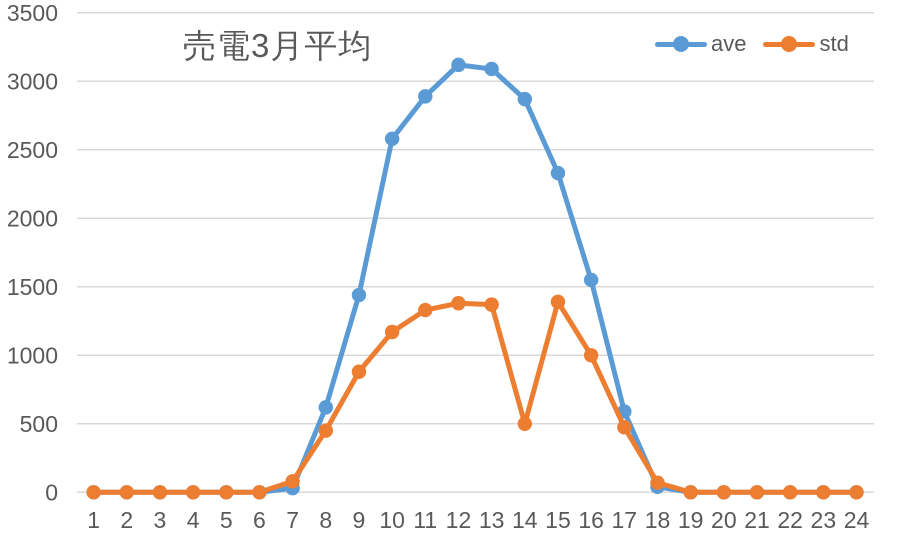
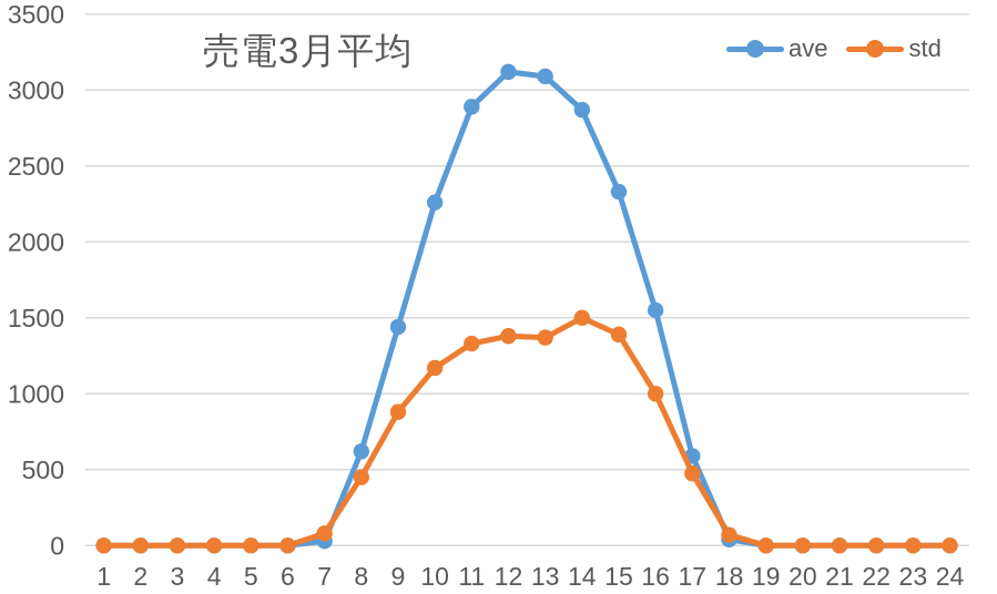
ave/10: 2580 -> 2260
std/14: 500 -> 1500
